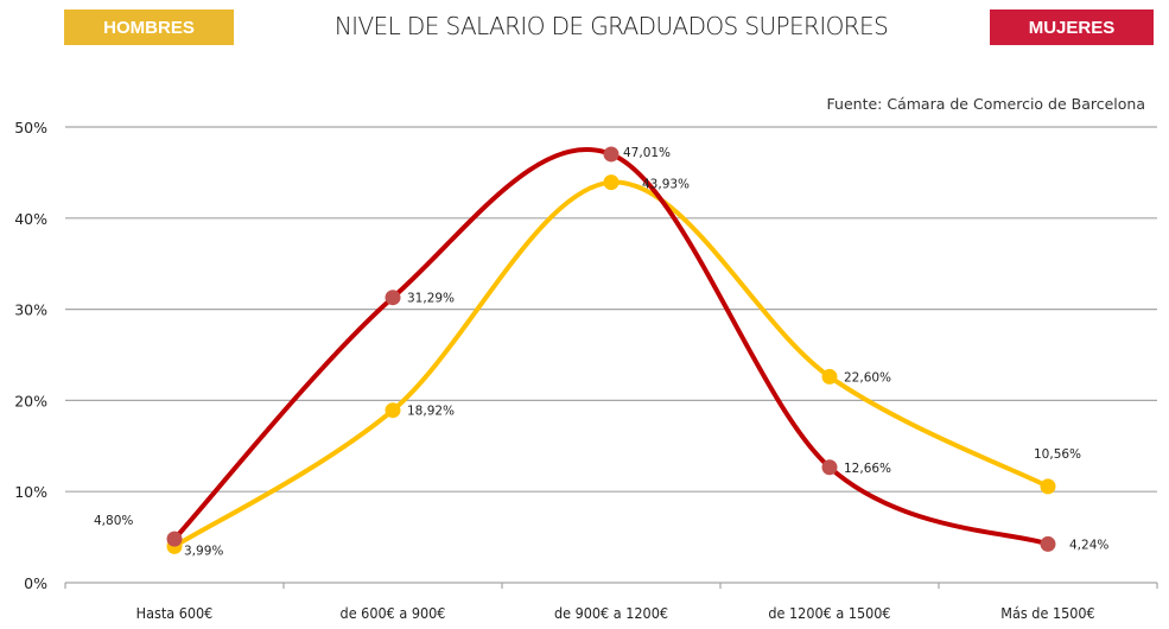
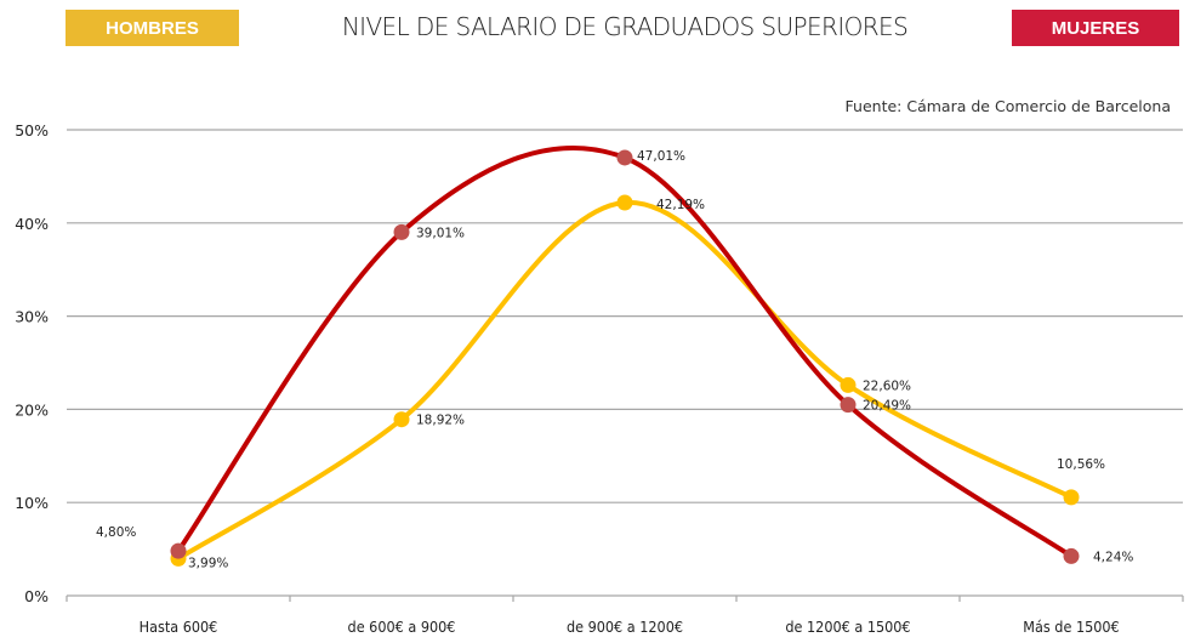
MUJERES/de 600€ a 900€: 31,29% -> 39,01%
HOMBRES/de 900€ a 1200€: 43,93% -> 42,19%
MUJERES/de 1200€ a 1500€: 12,66% -> 20,49%
